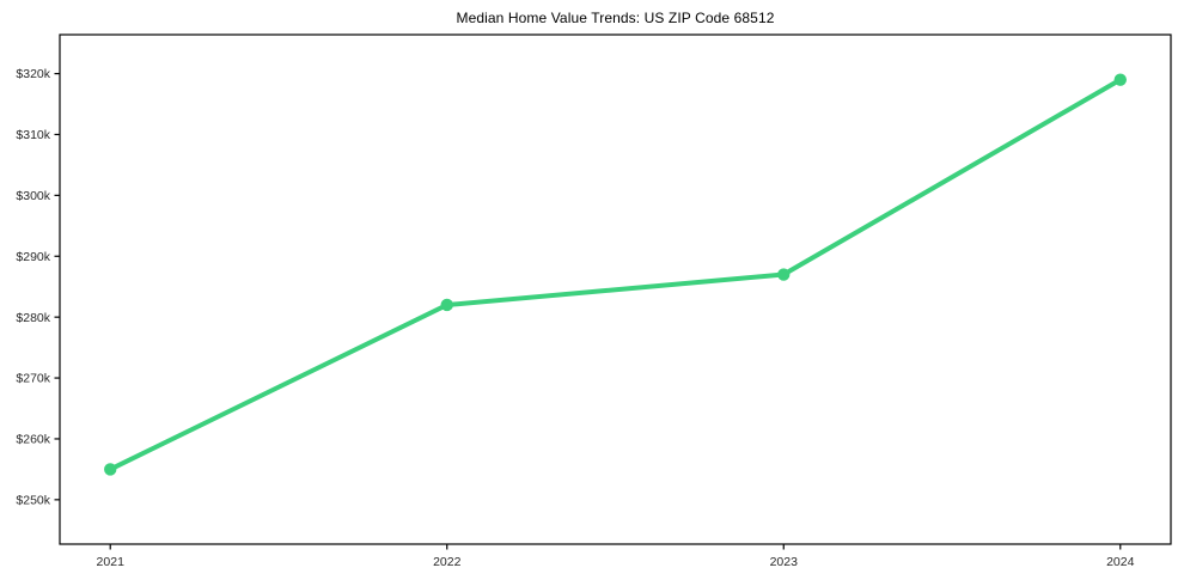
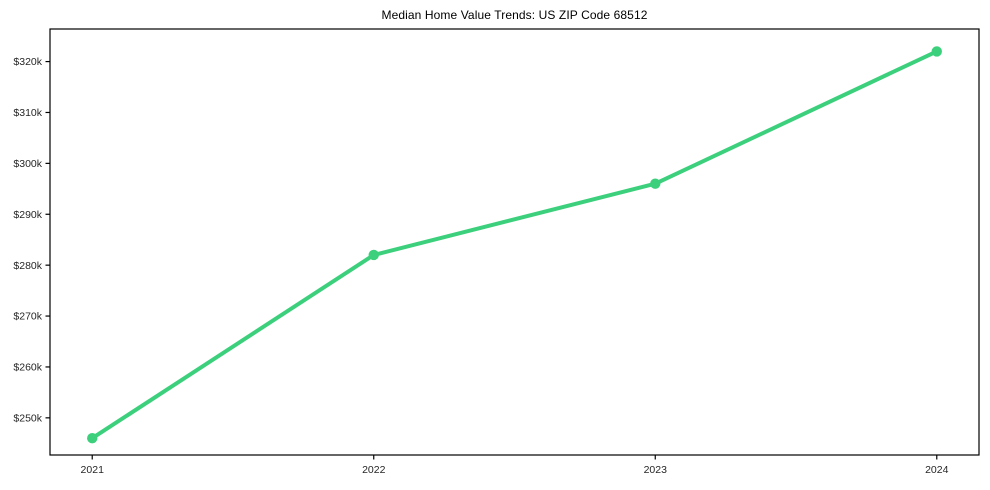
2021: $255k -> $246k
2023: $287k -> $296k
2024: $319k -> $322k
